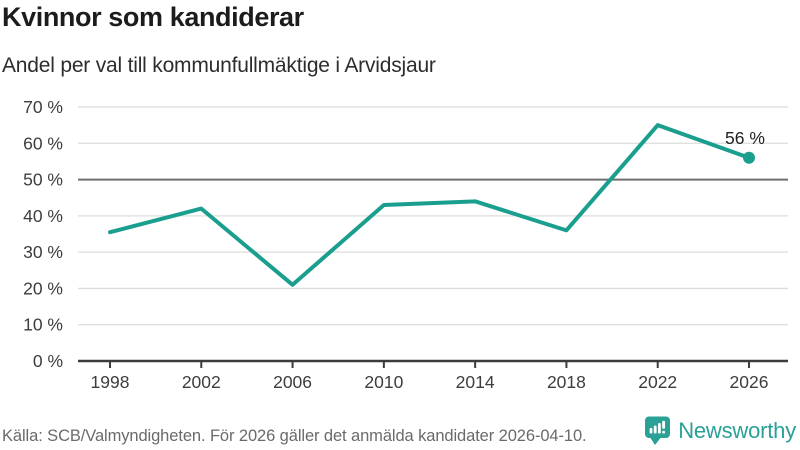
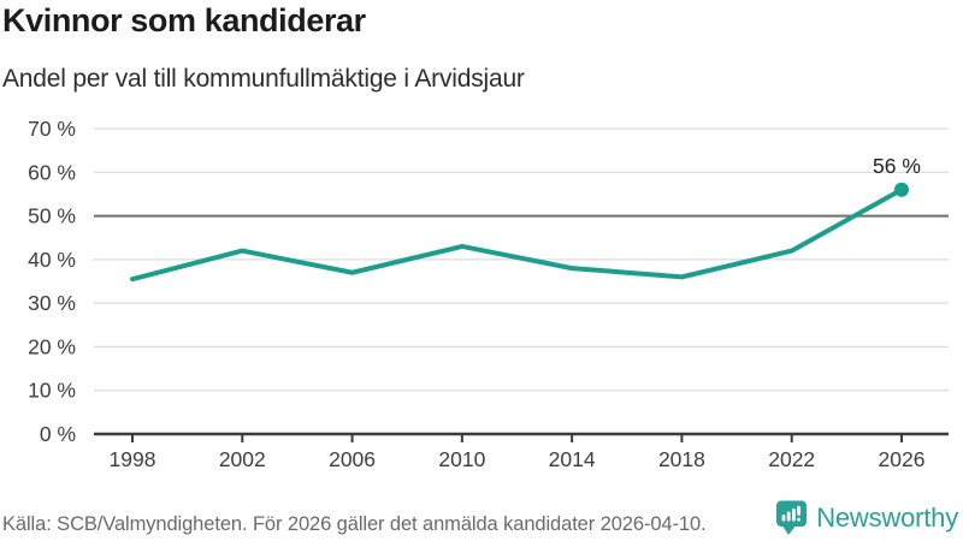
2006: 21% -> 37%
2014: 44% -> 38%
2022: 65% -> 42%
